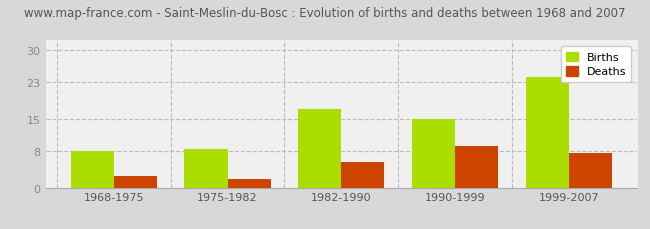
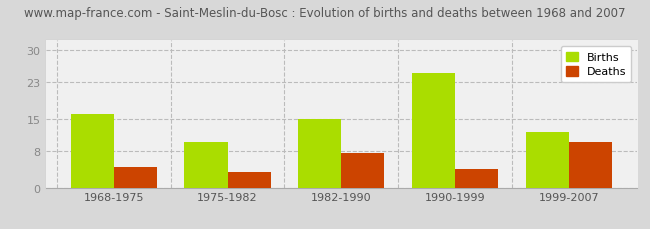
Births/1968-1975: 8.0 -> 16.0
Deaths/1968-1975: 2.5 -> 4.5
Births/1975-1982: 8.5 -> 10.0
Deaths/1975-1982: 1.8 -> 3.5
Births/1982-1990: 17.0 -> 15.0
Deaths/1982-1990: 5.5 -> 7.5
Births/1990-1999: 15.0 -> 25.0
Deaths/1990-1999: 9.0 -> 4.0
Births/1999-2007: 24.0 -> 12.0
Deaths/1999-2007: 7.5 -> 10.0
